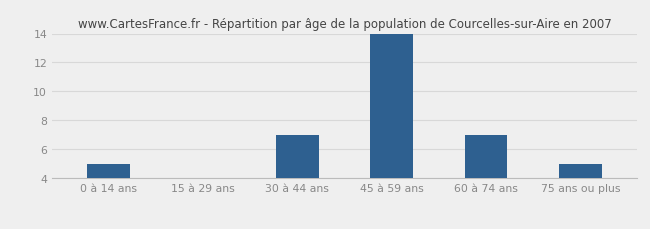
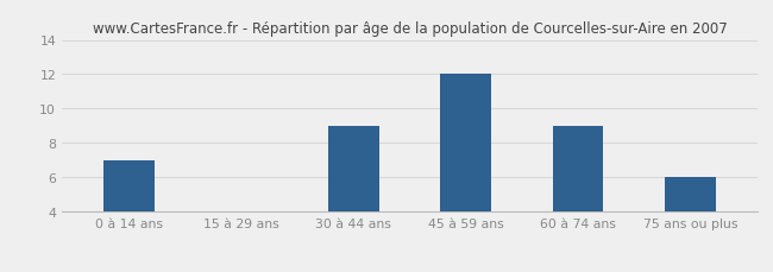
0 à 14 ans: 5 -> 7
30 à 44 ans: 7 -> 9
45 à 59 ans: 14 -> 12
60 à 74 ans: 7 -> 9
75 ans ou plus: 5 -> 6
